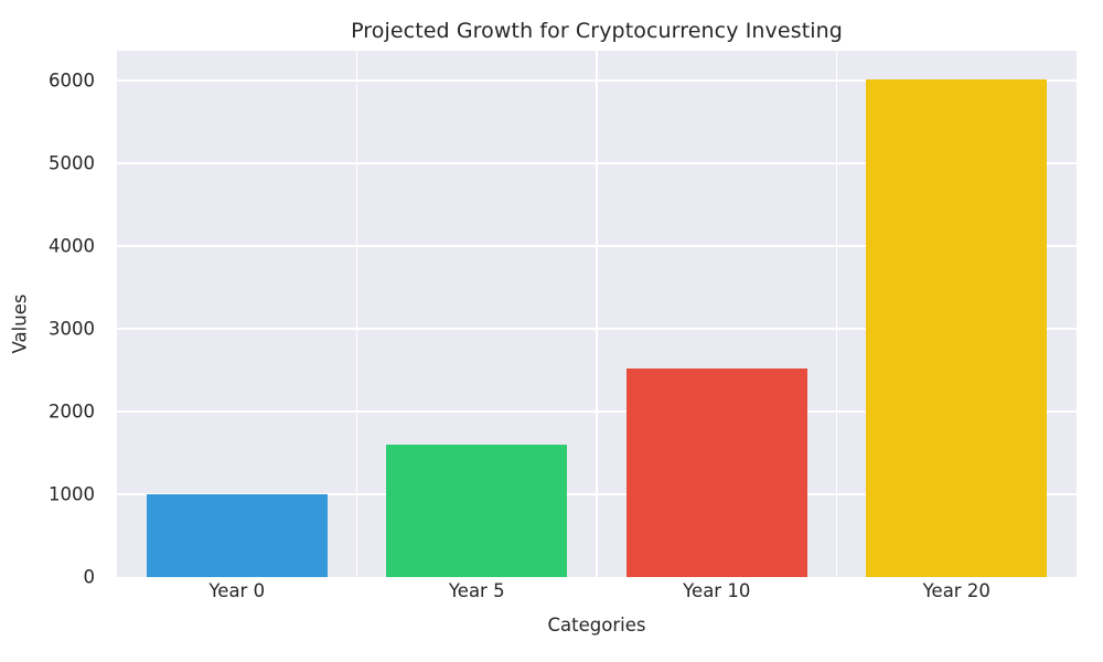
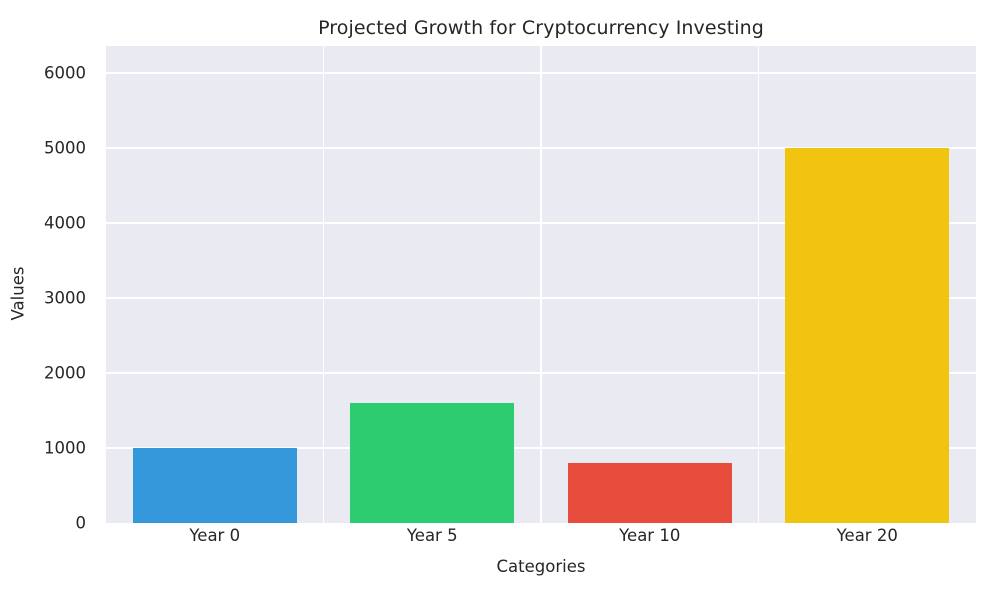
Year 10: 2500 -> 800
Year 20: 6000 -> 5000
